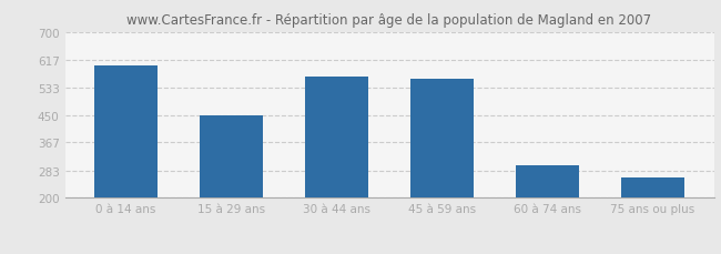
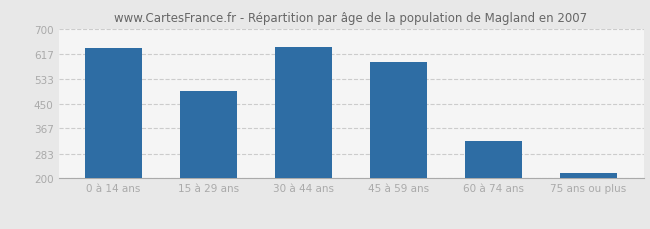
0 à 14 ans: 600 -> 637
15 à 29 ans: 450 -> 492
30 à 44 ans: 565 -> 638
45 à 59 ans: 560 -> 590
60 à 74 ans: 300 -> 325
75 ans ou plus: 260 -> 218
